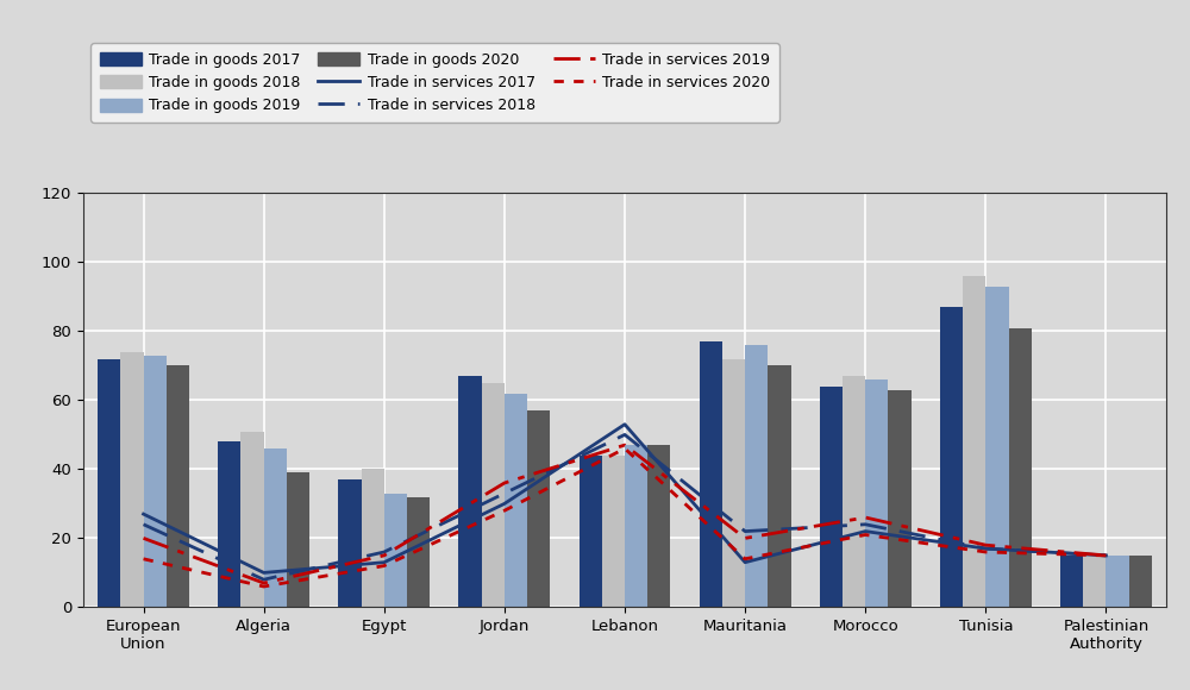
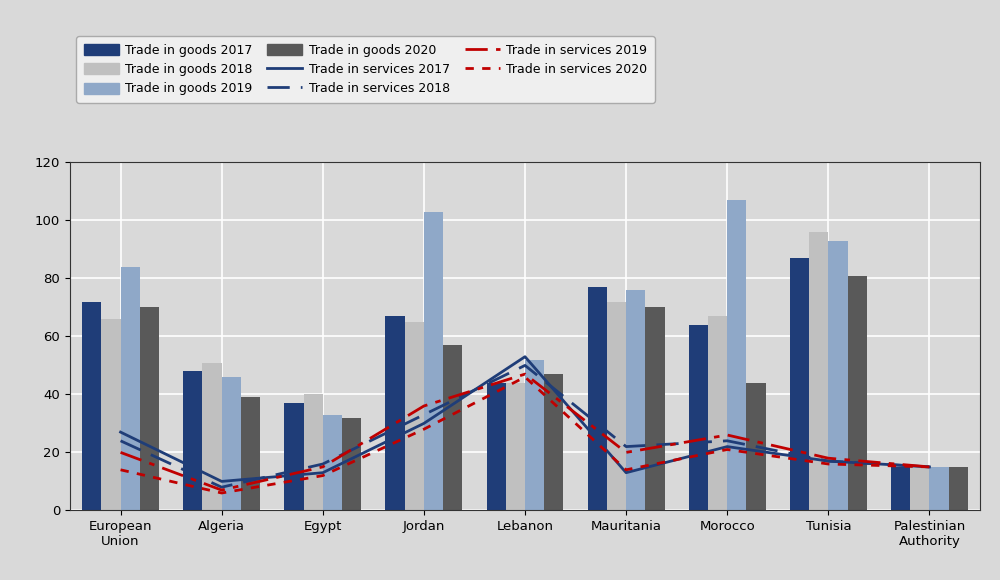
Trade in goods 2018/European Union: 74 -> 66
Trade in goods 2019/European Union: 73 -> 84
Trade in goods 2019/Jordan: 62 -> 103
Trade in goods 2019/Lebanon: 47 -> 52
Trade in goods 2019/Morocco: 66 -> 107
Trade in goods 2020/Morocco: 63 -> 44
